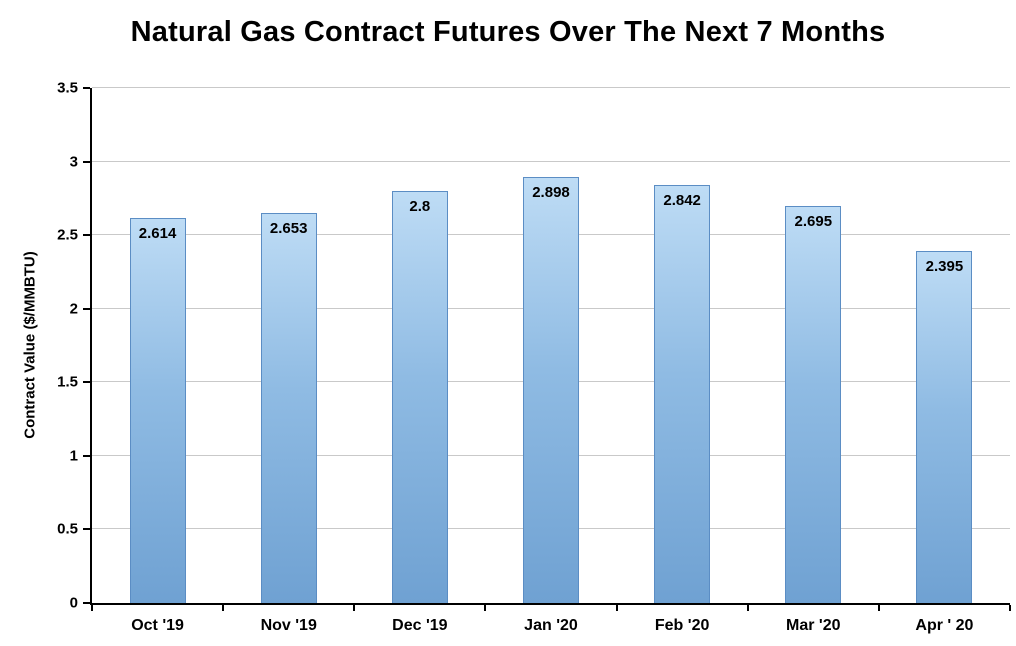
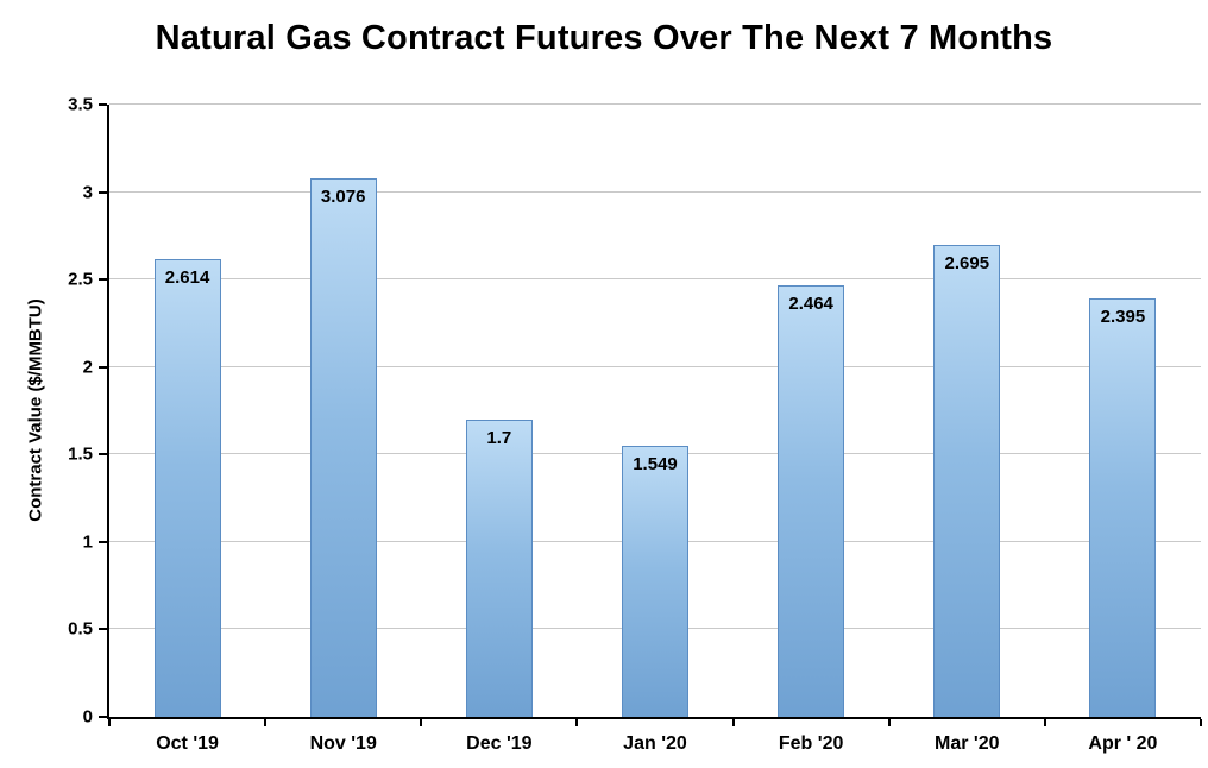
Nov '19: 2.653 -> 3.076
Dec '19: 2.8 -> 1.7
Jan '20: 2.898 -> 1.549
Feb '20: 2.842 -> 2.464
